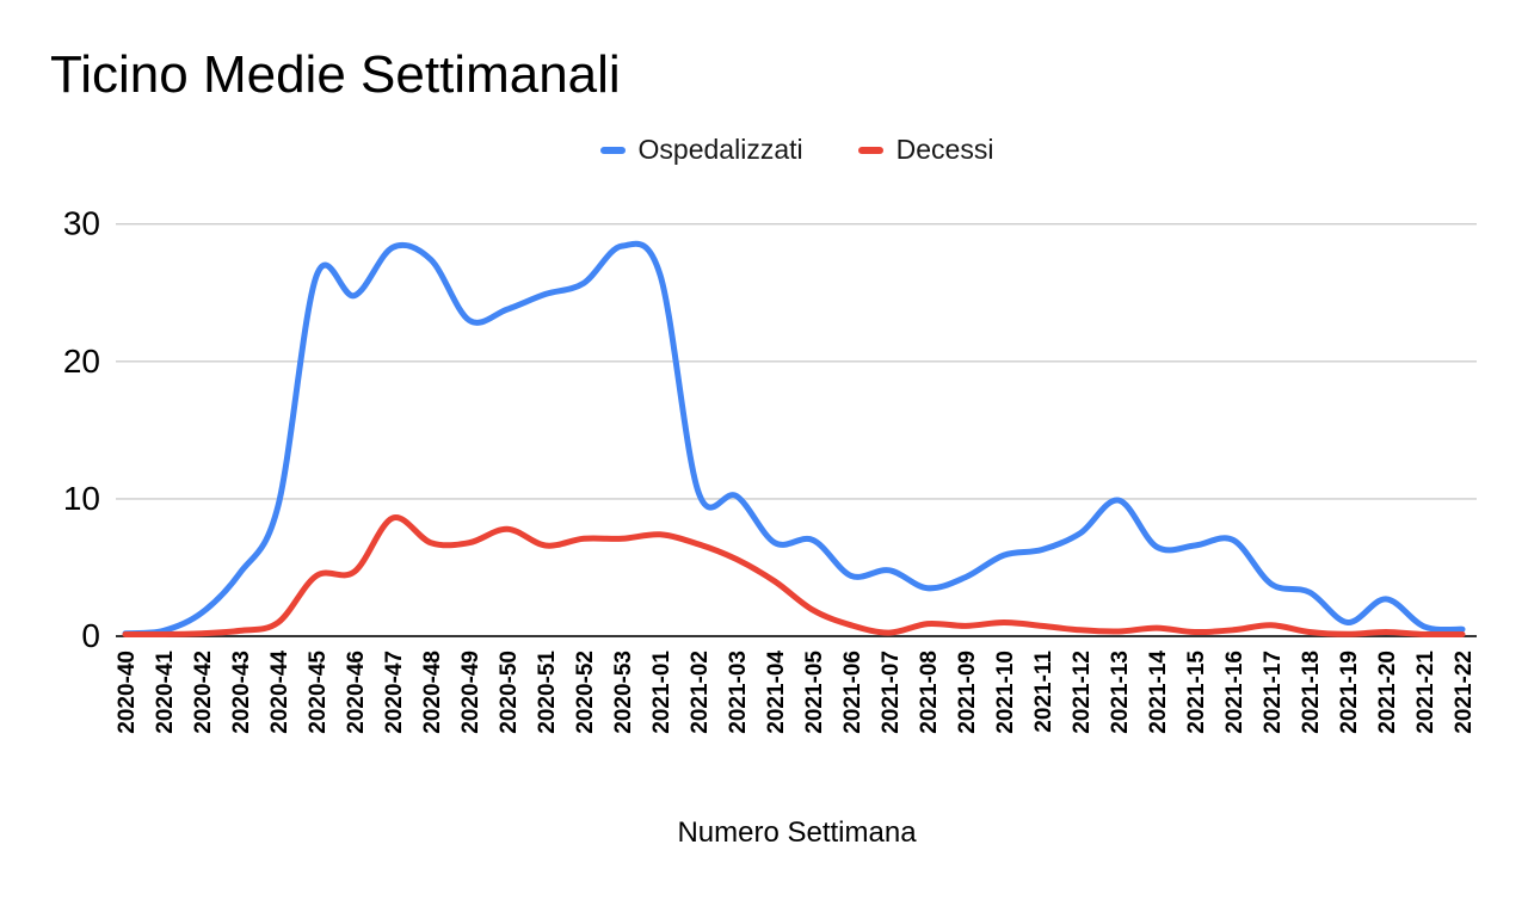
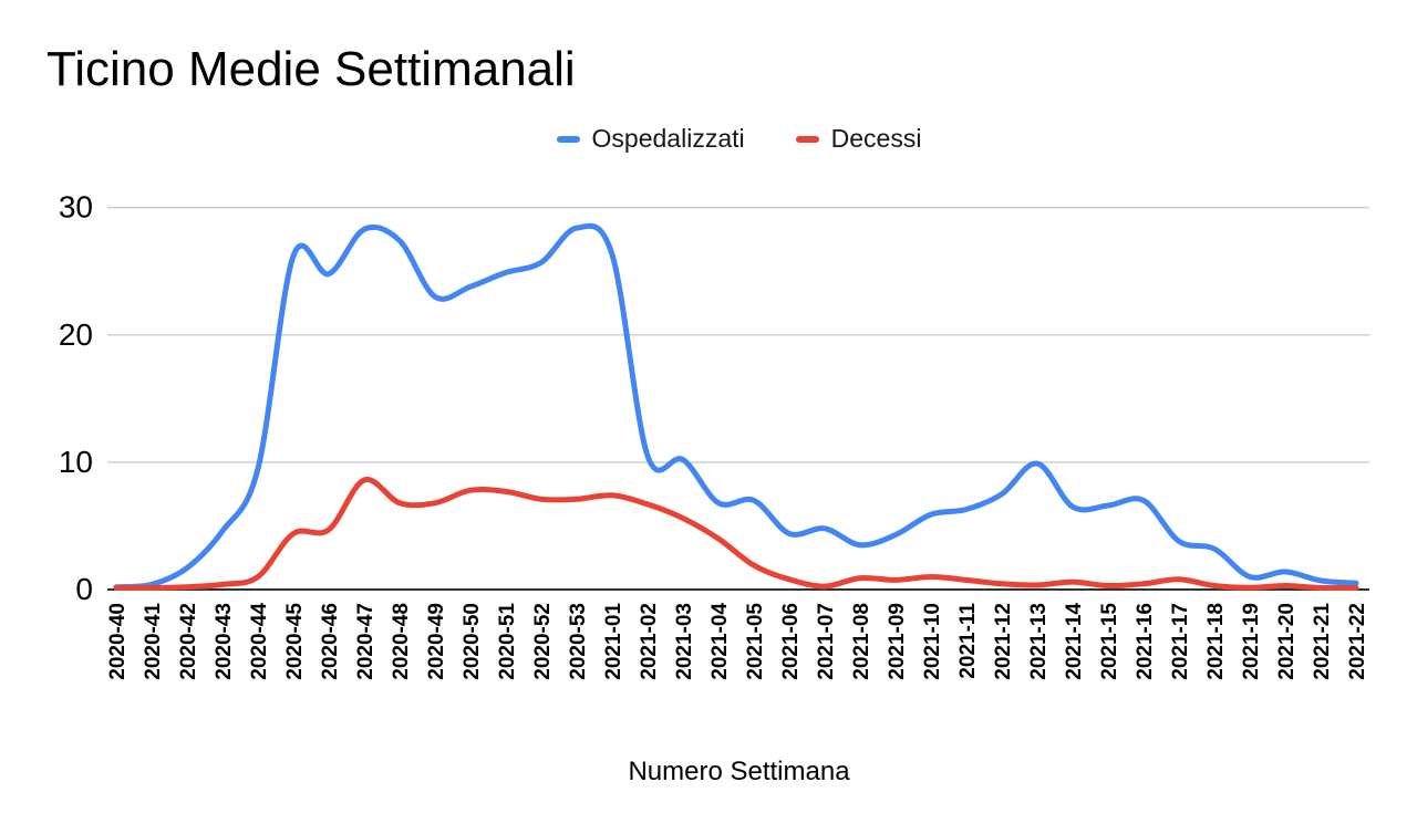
Decessi/2020-51: 6.6 -> 7.7
Ospedalizzati/2021-20: 2.7 -> 1.4
